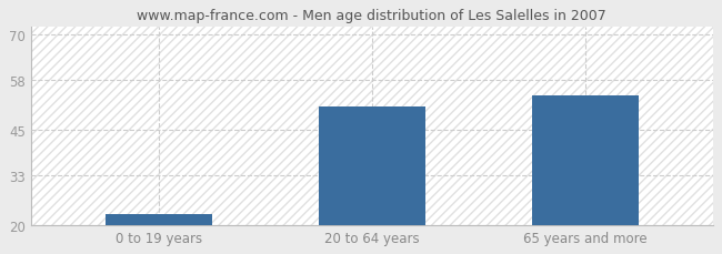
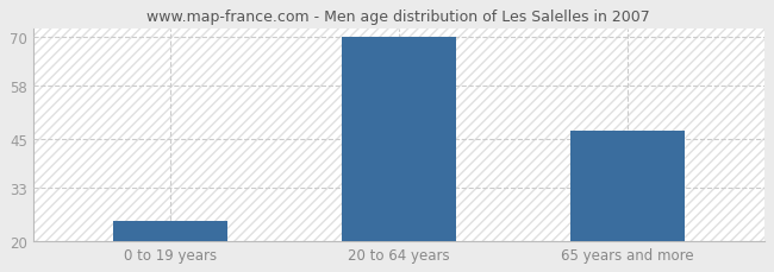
0 to 19 years: 23 -> 25
20 to 64 years: 51 -> 70
65 years and more: 54 -> 47
